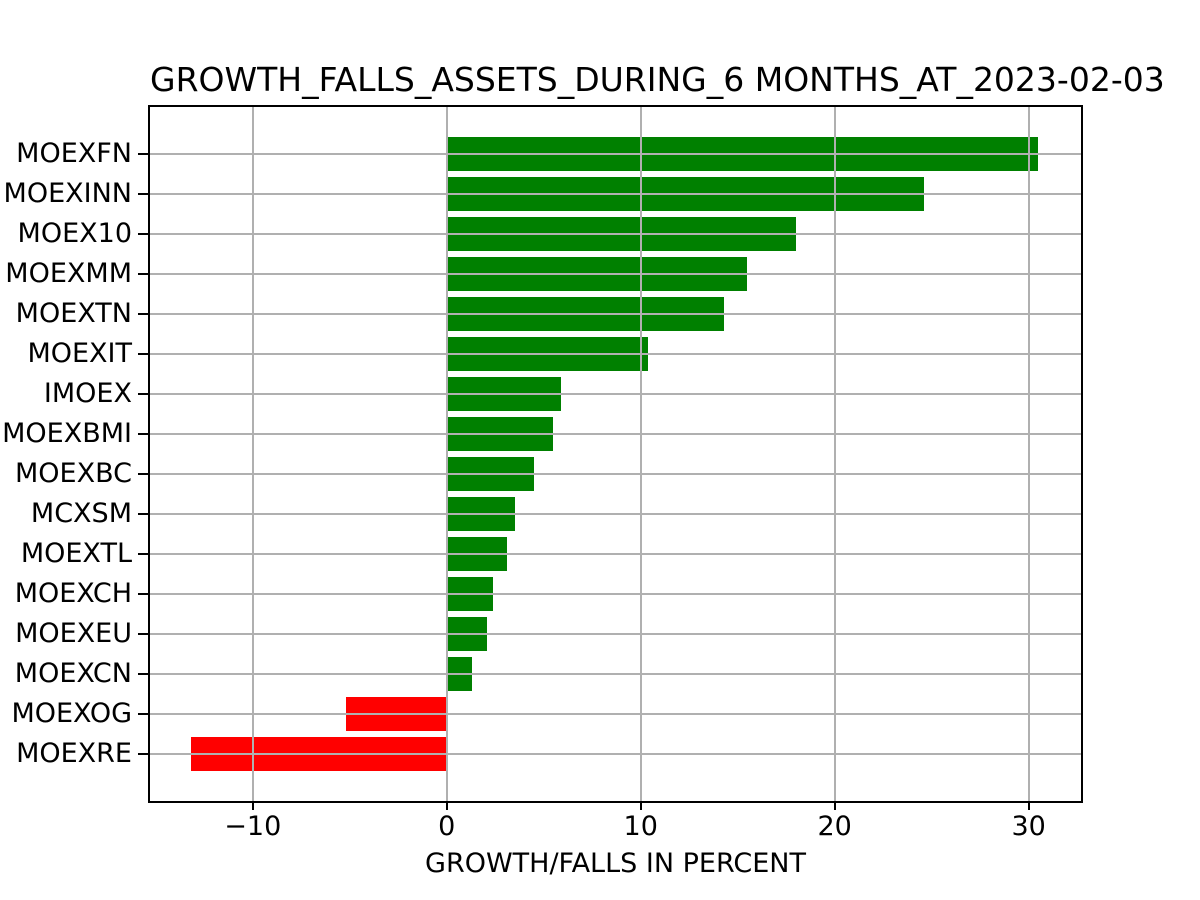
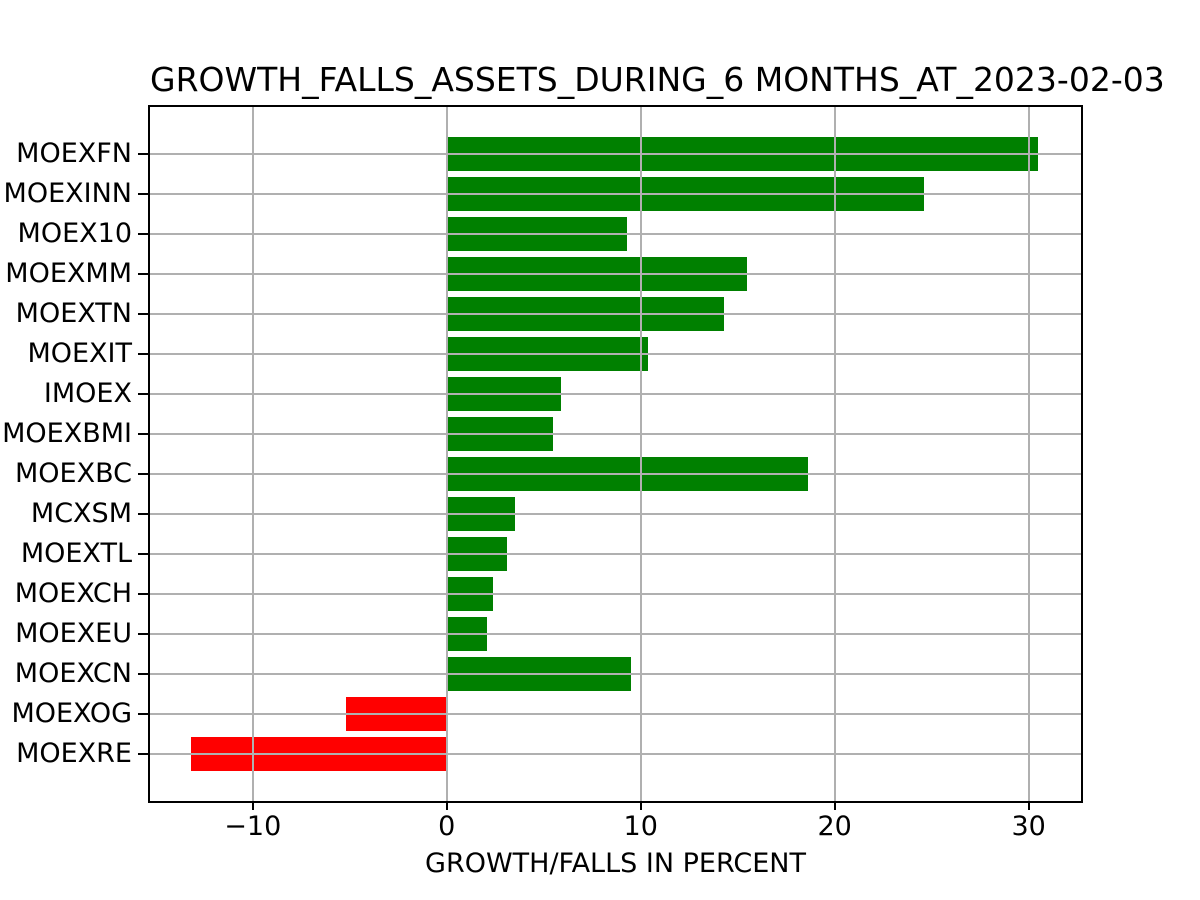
MOEX10: 18.0 -> 9.3
MOEXBC: 4.5 -> 18.6
MOEXCN: 1.3 -> 9.5
